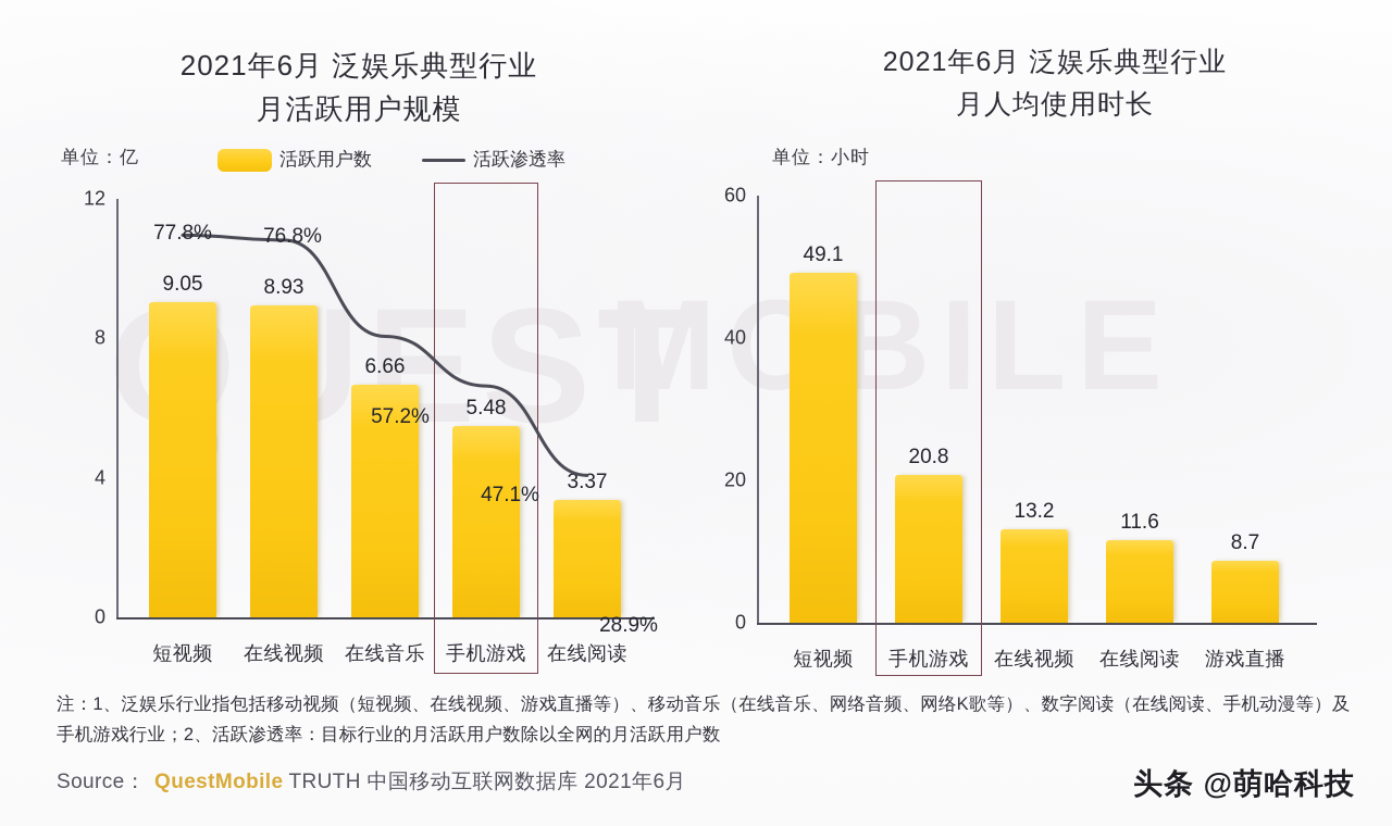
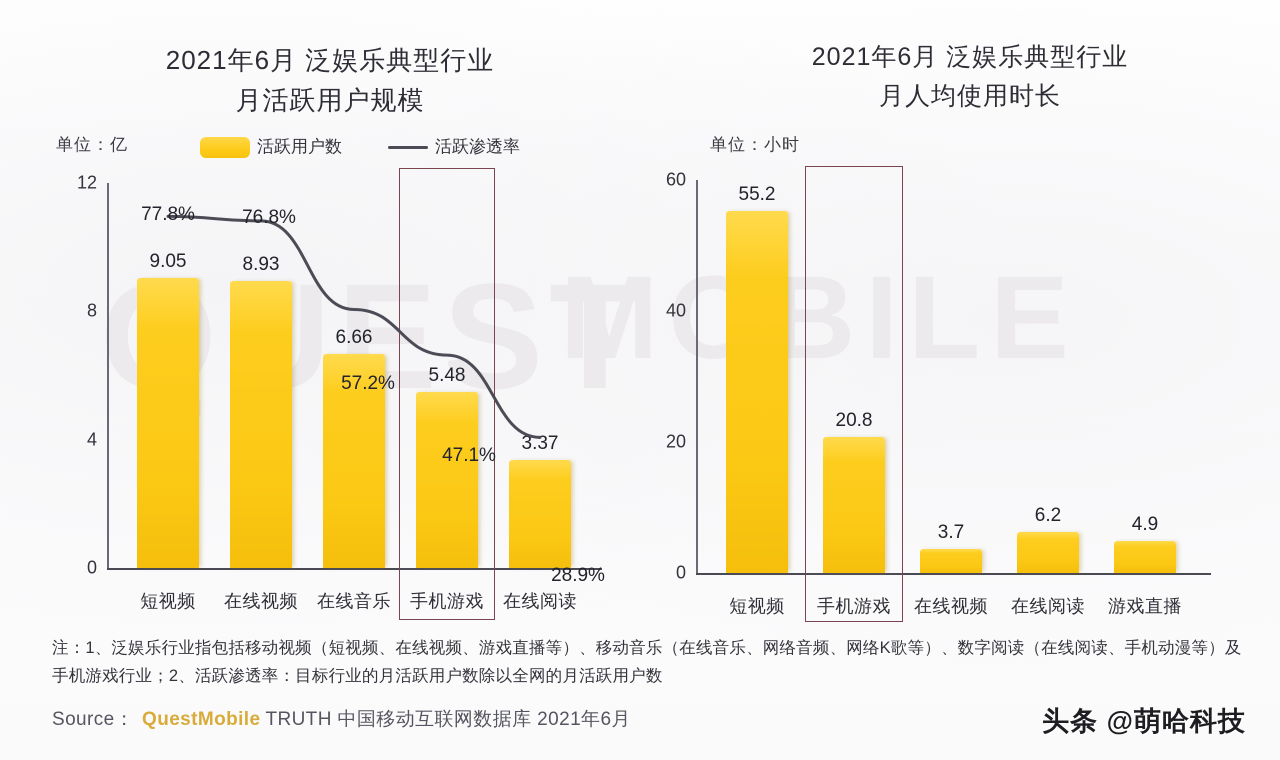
2021年6月 泛娱乐典型行业月人均使用时长/短视频: 49.1 -> 55.2
2021年6月 泛娱乐典型行业月人均使用时长/在线视频: 13.2 -> 3.7
2021年6月 泛娱乐典型行业月人均使用时长/在线阅读: 11.6 -> 6.2
2021年6月 泛娱乐典型行业月人均使用时长/游戏直播: 8.7 -> 4.9
